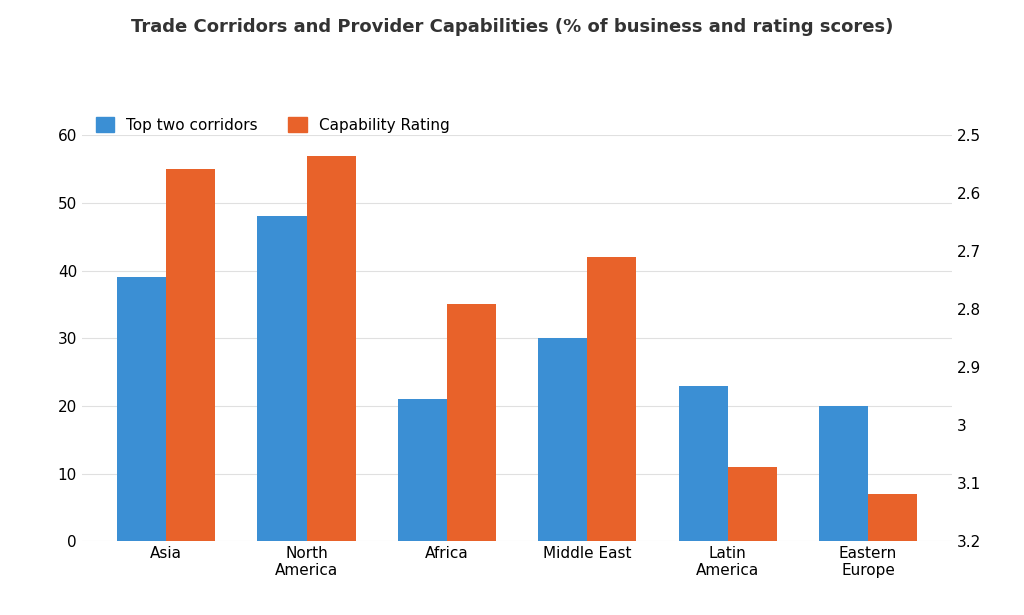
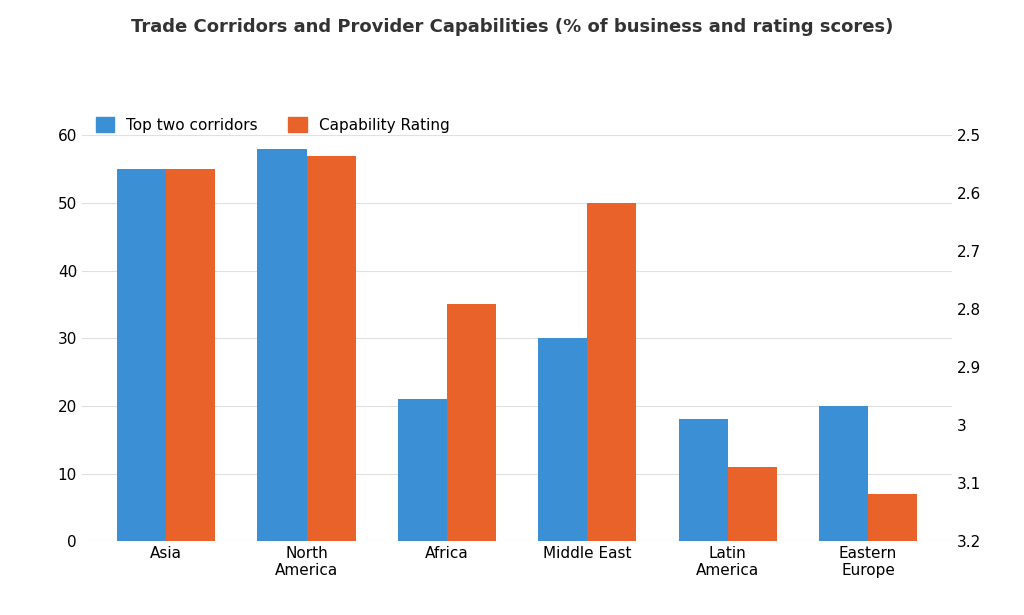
Top two corridors/Asia: 39 -> 55
Top two corridors/North America: 48 -> 58
Capability Rating/Middle East: 42 -> 50
Top two corridors/Latin America: 23 -> 18
